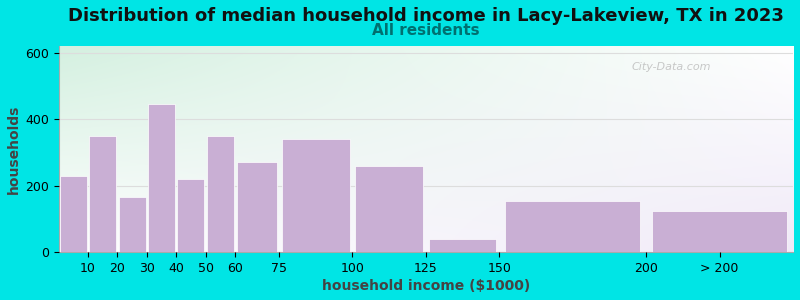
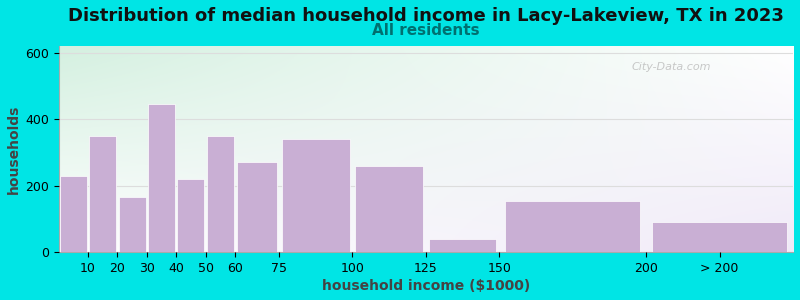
> 200: 125 -> 90
